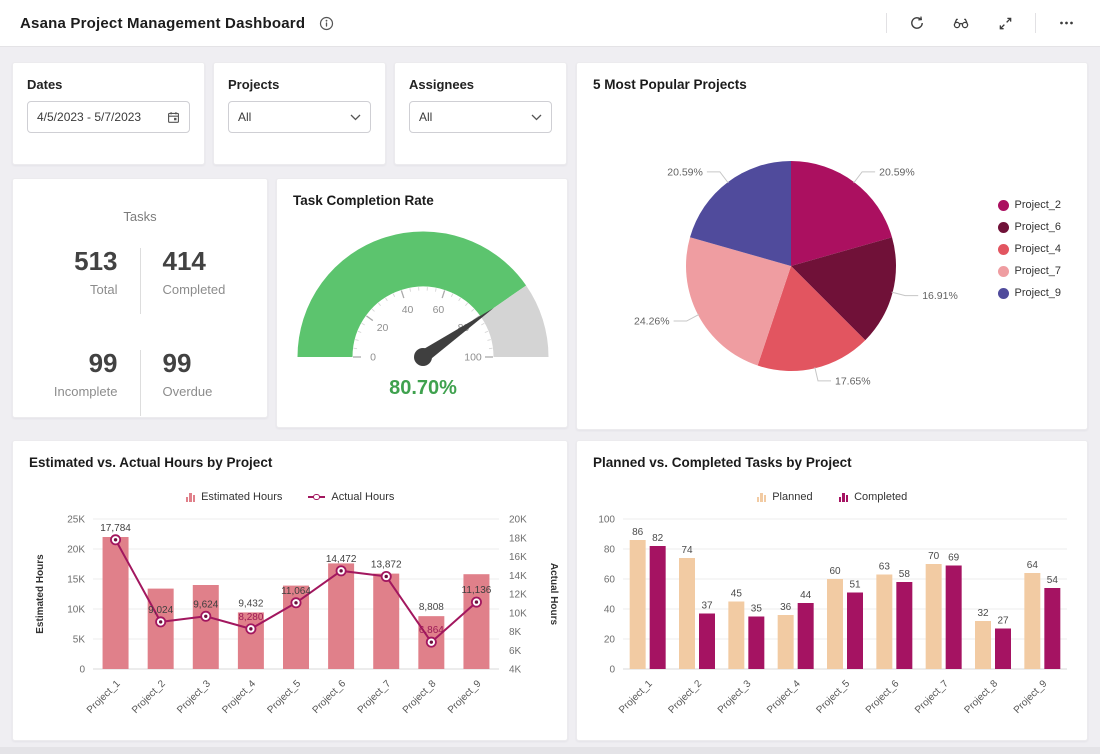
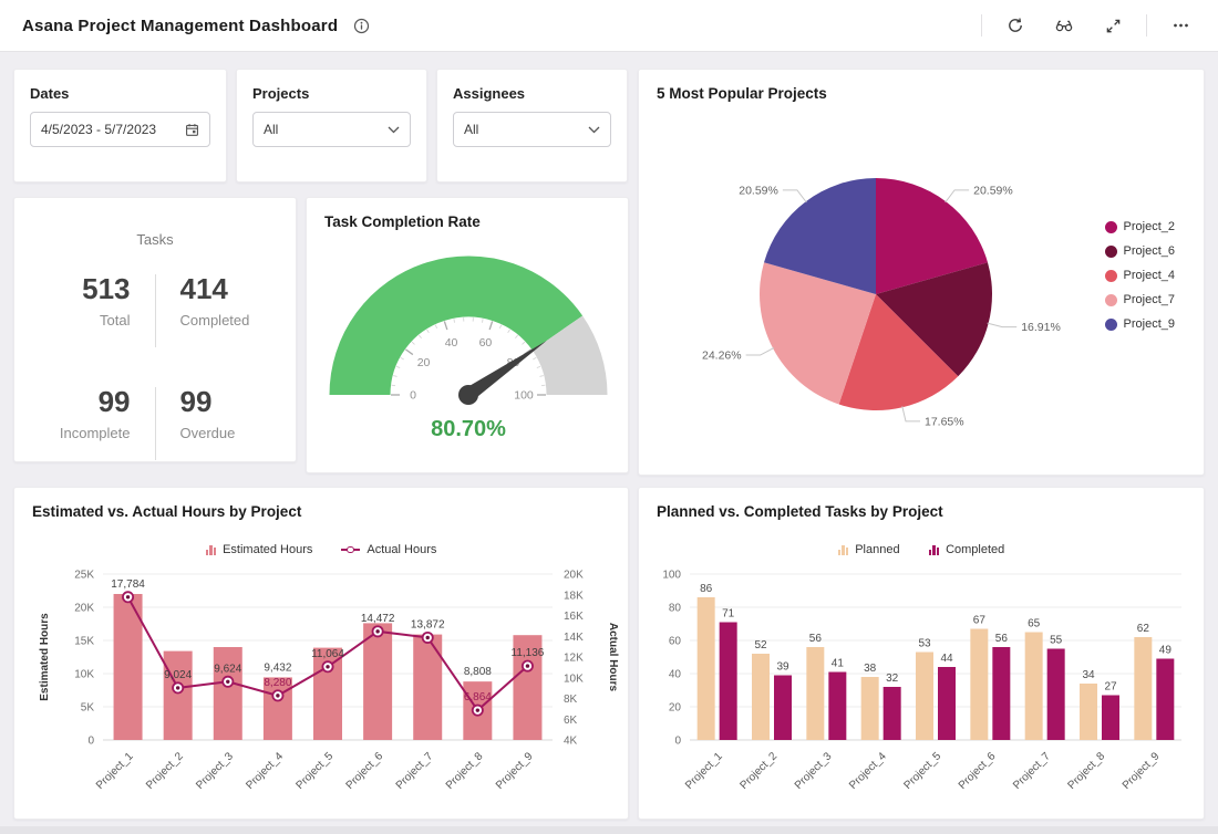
Planned vs. Completed Tasks by Project/Completed/Project_1: 82 -> 71
Planned vs. Completed Tasks by Project/Planned/Project_2: 74 -> 52
Planned vs. Completed Tasks by Project/Completed/Project_2: 37 -> 39
Planned vs. Completed Tasks by Project/Planned/Project_3: 45 -> 56
Planned vs. Completed Tasks by Project/Completed/Project_3: 35 -> 41
Planned vs. Completed Tasks by Project/Planned/Project_4: 36 -> 38
Planned vs. Completed Tasks by Project/Completed/Project_4: 44 -> 32
Planned vs. Completed Tasks by Project/Planned/Project_5: 60 -> 53
Planned vs. Completed Tasks by Project/Completed/Project_5: 51 -> 44
Planned vs. Completed Tasks by Project/Planned/Project_6: 63 -> 67
Planned vs. Completed Tasks by Project/Completed/Project_6: 58 -> 56
Planned vs. Completed Tasks by Project/Planned/Project_7: 70 -> 65
Planned vs. Completed Tasks by Project/Completed/Project_7: 69 -> 55
Planned vs. Completed Tasks by Project/Planned/Project_8: 32 -> 34
Planned vs. Completed Tasks by Project/Planned/Project_9: 64 -> 62
Planned vs. Completed Tasks by Project/Completed/Project_9: 54 -> 49
